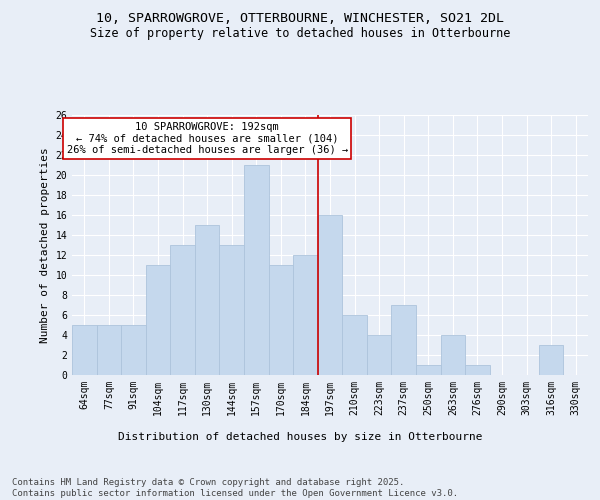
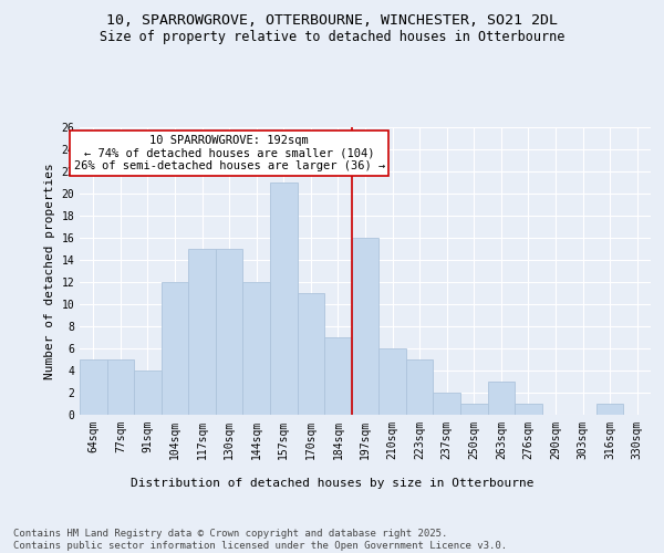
91sqm: 5 -> 4
104sqm: 11 -> 12
117sqm: 13 -> 15
144sqm: 13 -> 12
184sqm: 12 -> 7
223sqm: 4 -> 5
237sqm: 7 -> 2
263sqm: 4 -> 3
316sqm: 3 -> 1
